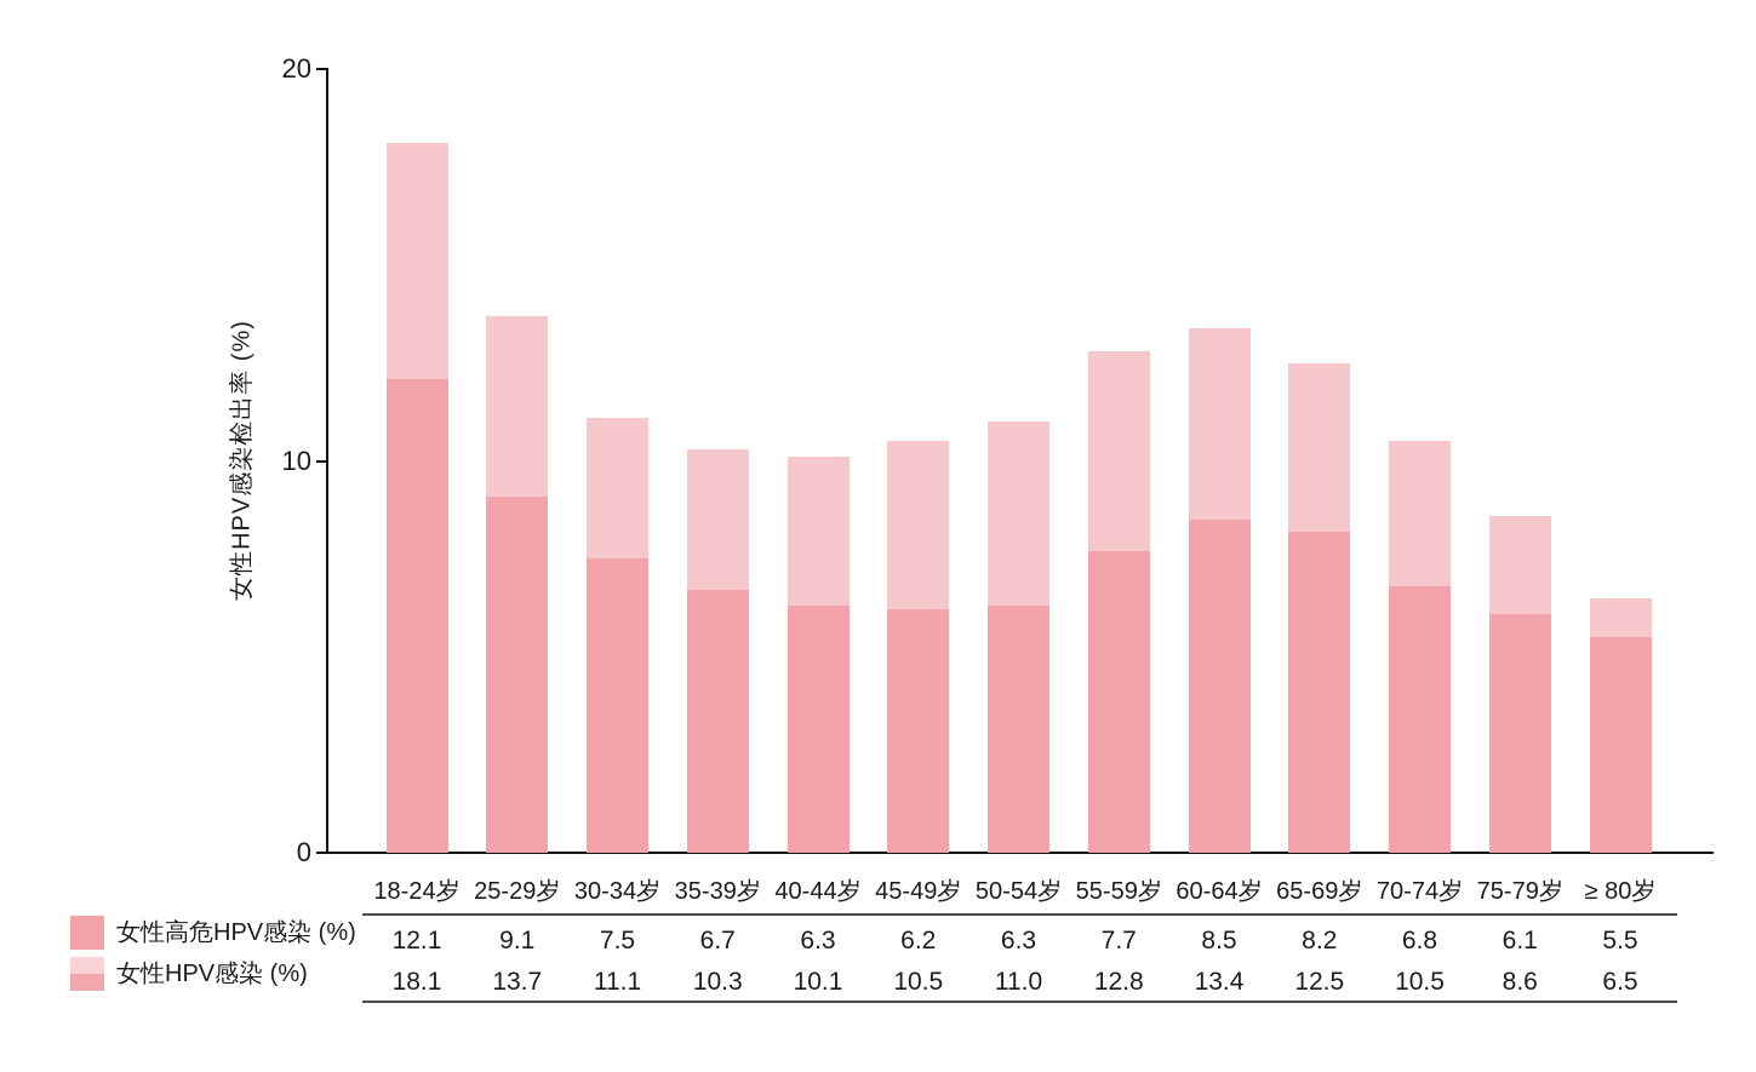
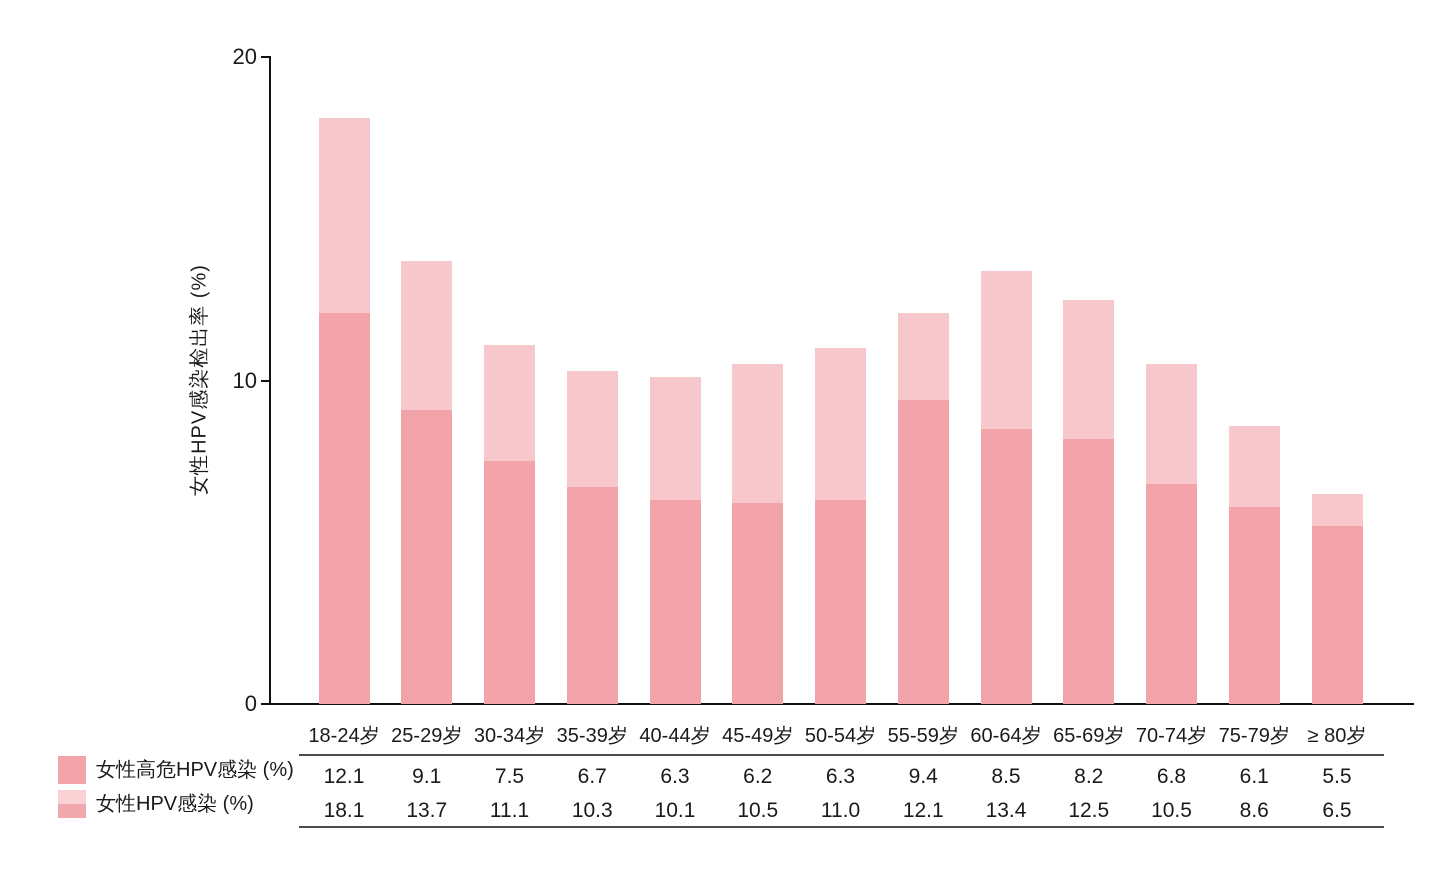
女性高危HPV感染 (%)/55-59岁: 7.7 -> 9.4
女性HPV感染 (%)/55-59岁: 12.8 -> 12.1
